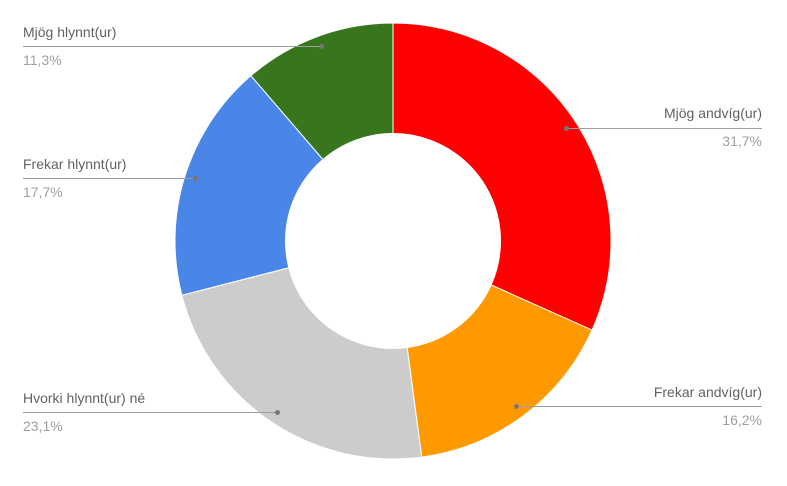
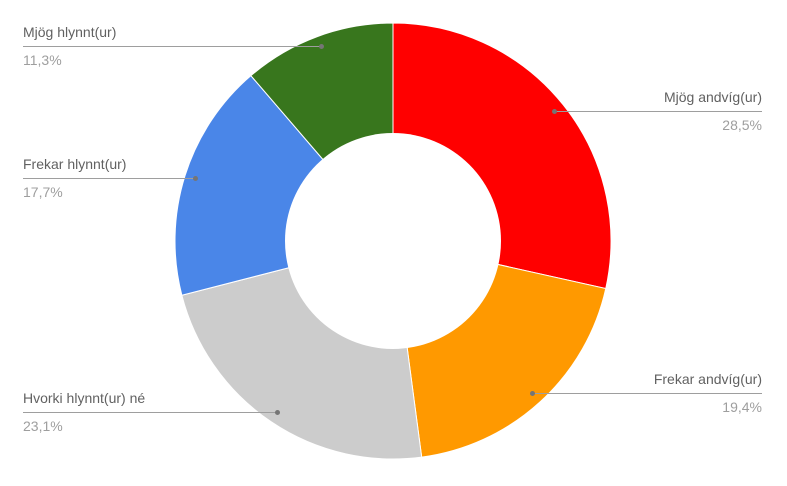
Mjög andvíg(ur): 31,7% -> 28,5%
Frekar andvíg(ur): 16,2% -> 19,4%
